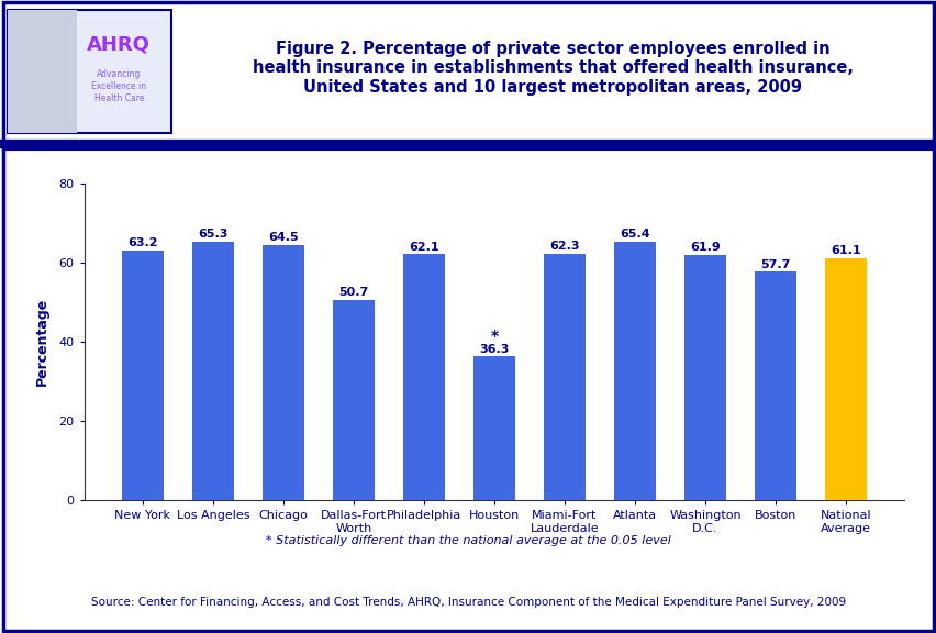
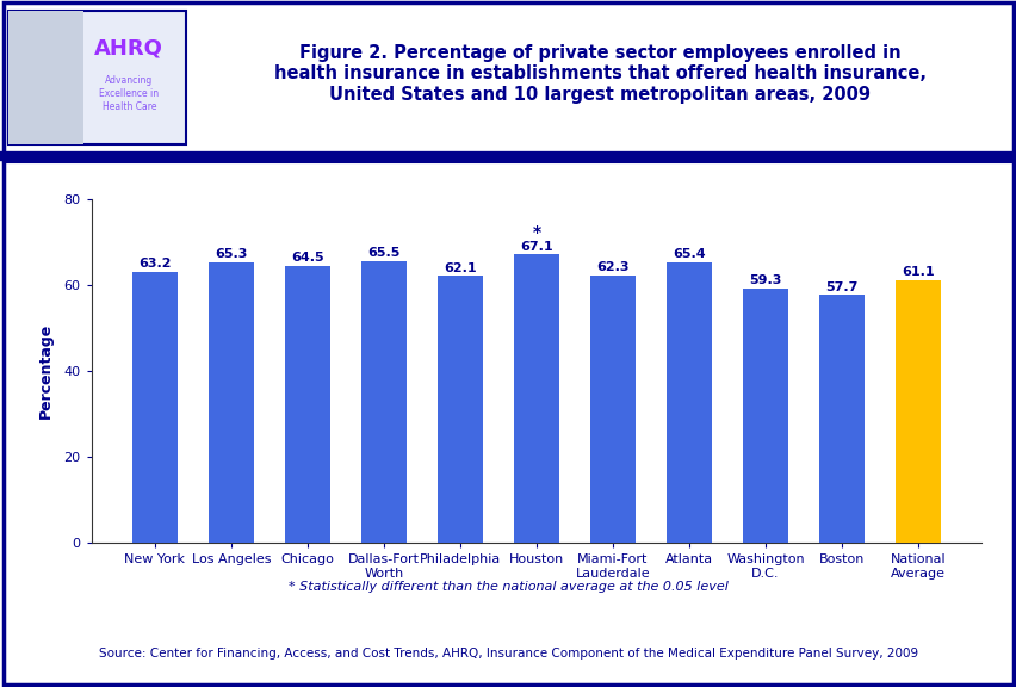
Dallas-Fort Worth: 50.7 -> 65.5
Houston: 36.3 -> 67.1
Washington D.C.: 61.9 -> 59.3
